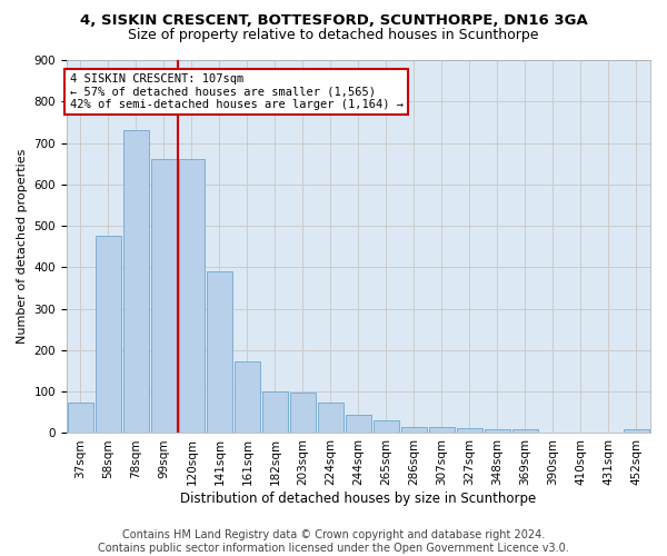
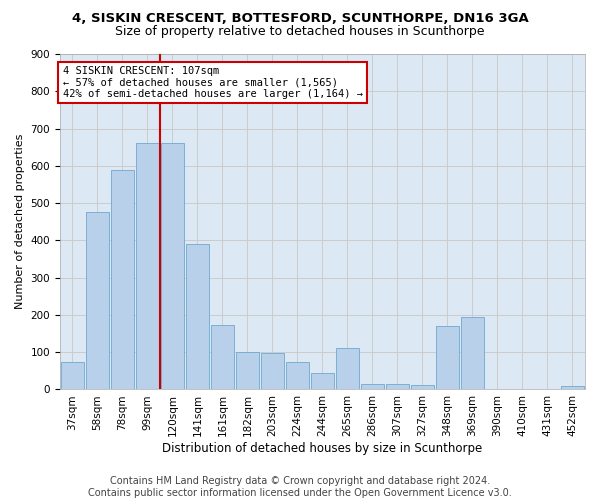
78sqm: 730 -> 590
265sqm: 30 -> 110
348sqm: 10 -> 170
369sqm: 8 -> 195
